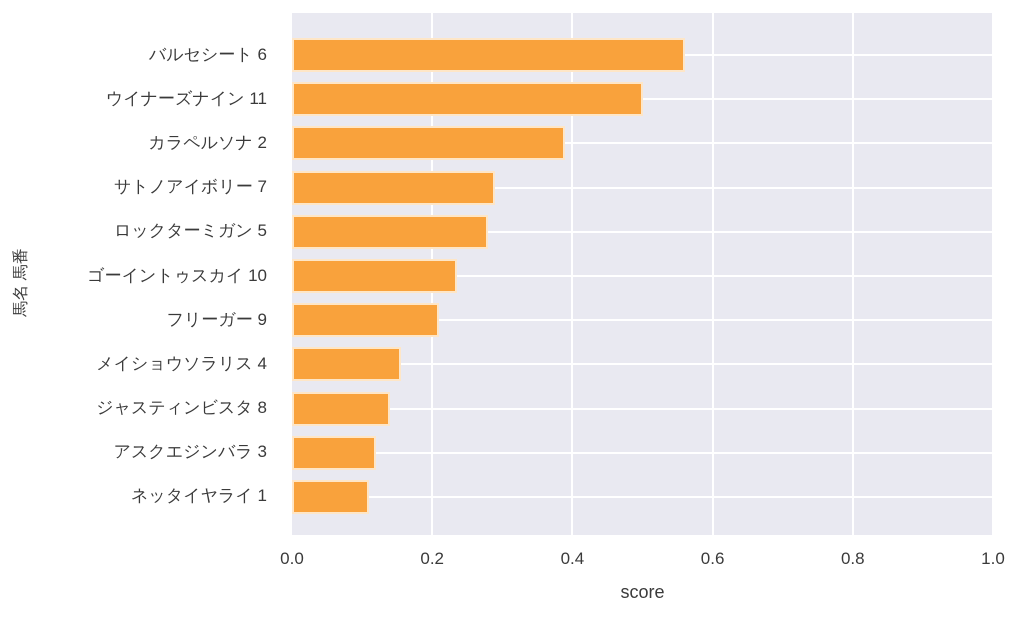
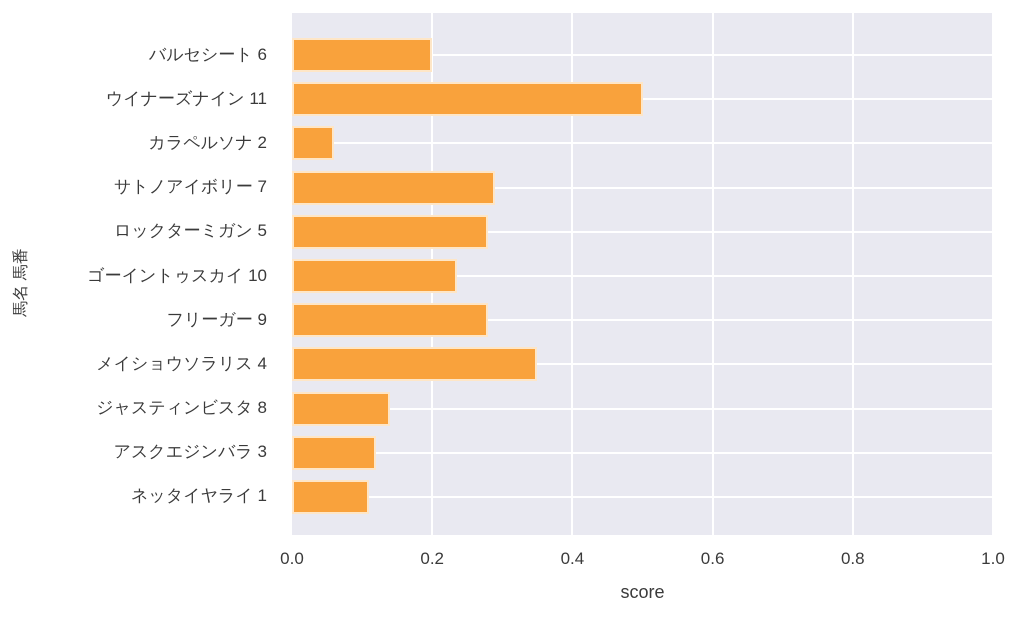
バルセシート 6: 0.56 -> 0.20
カラペルソナ 2: 0.39 -> 0.06
フリーガー 9: 0.21 -> 0.28
メイショウソラリス 4: 0.15 -> 0.35
